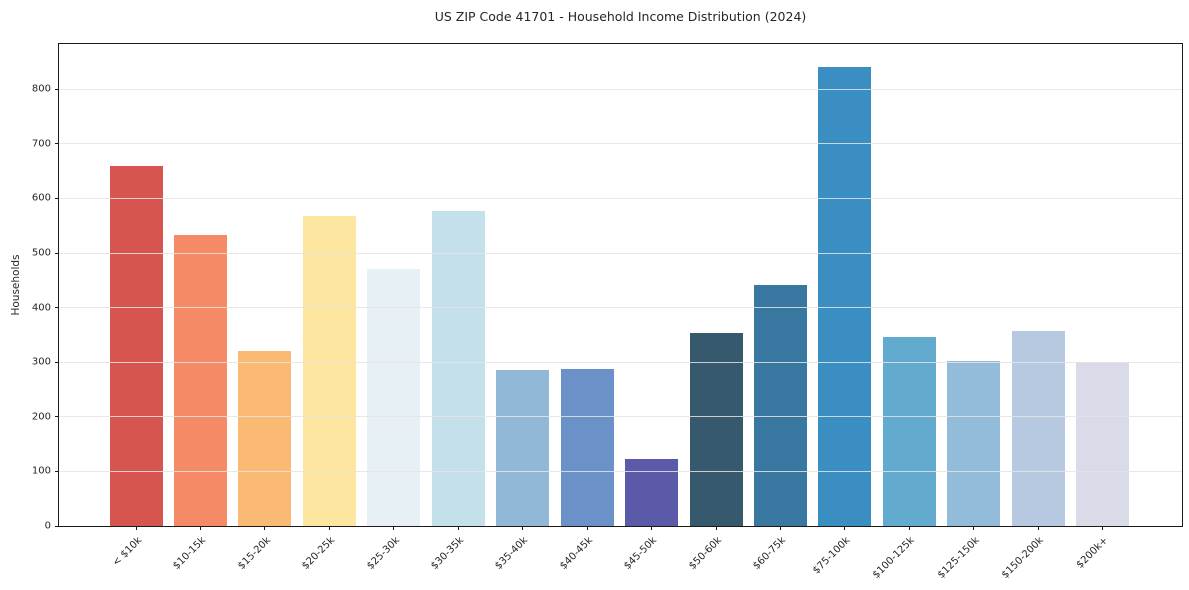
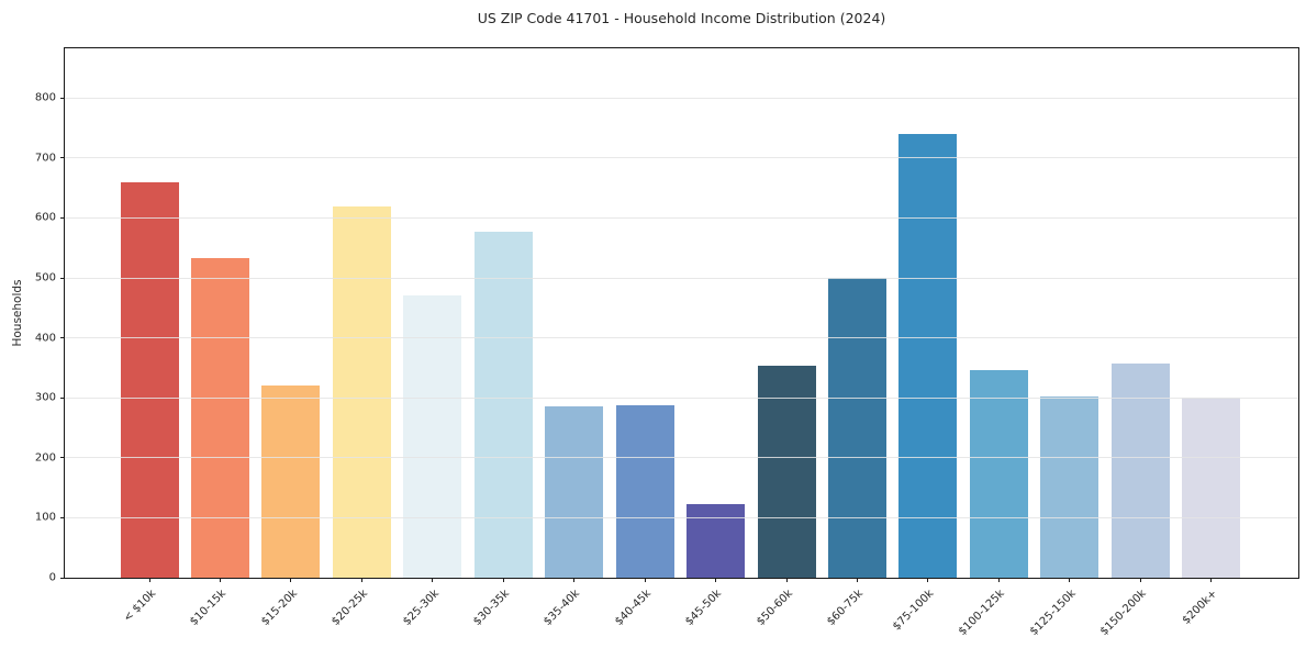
$20-25k: 570 -> 620
$60-75k: 440 -> 500
$75-100k: 840 -> 740
